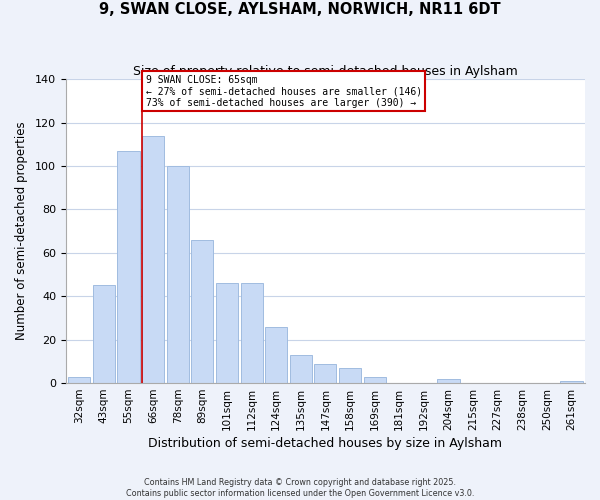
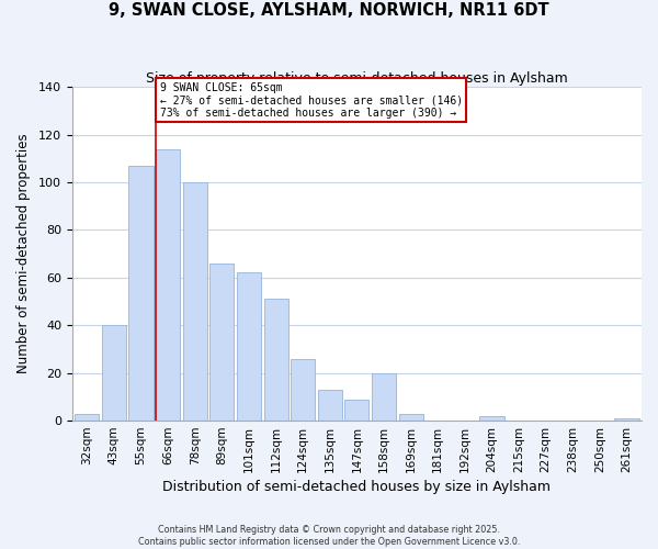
43sqm: 45 -> 40
101sqm: 46 -> 62
112sqm: 46 -> 51
158sqm: 7 -> 20
